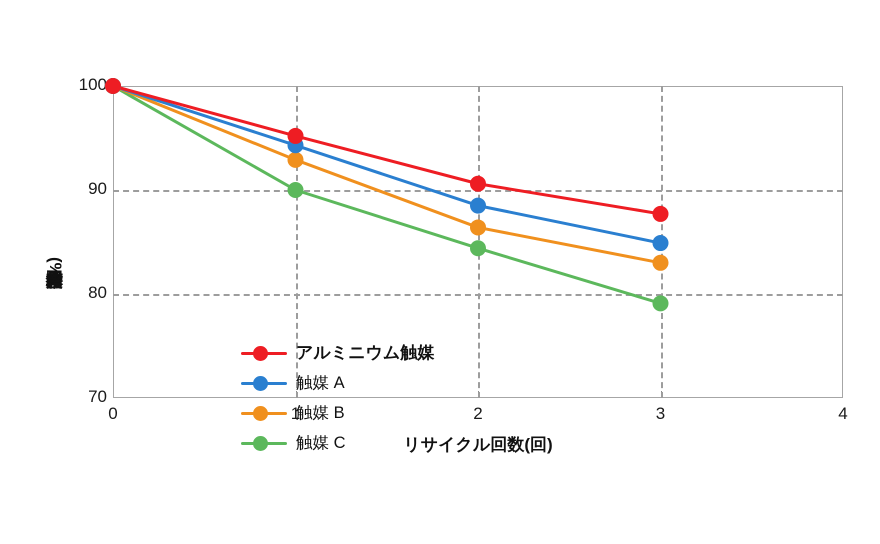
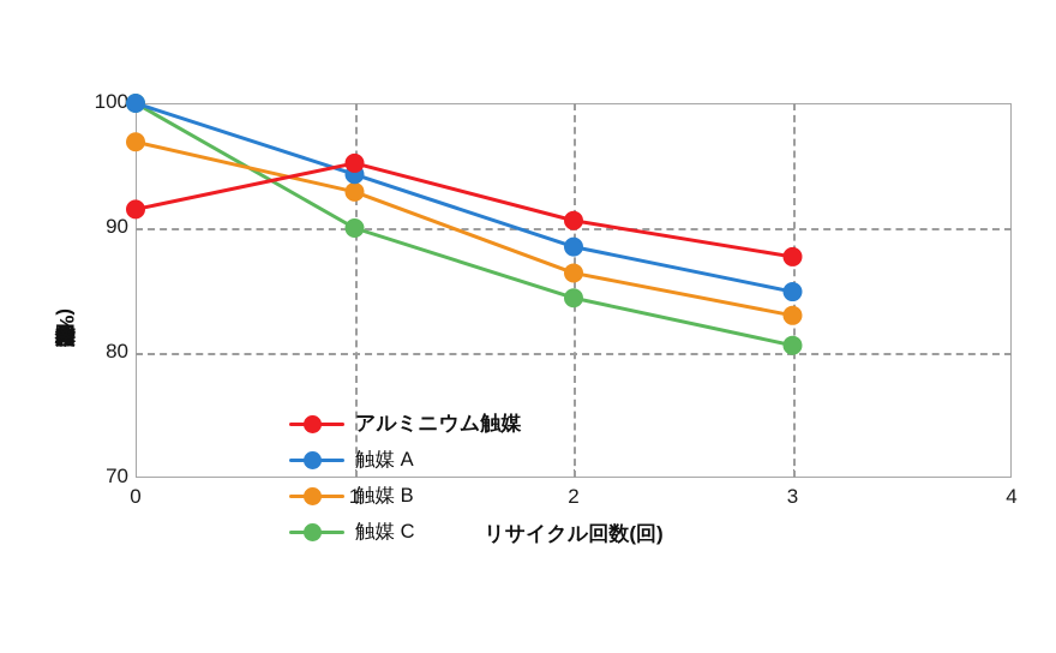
アルミニウム触媒/0: 100.0 -> 91.5
触媒 B/0: 100.0 -> 96.9
触媒 C/3: 79.1 -> 80.6
